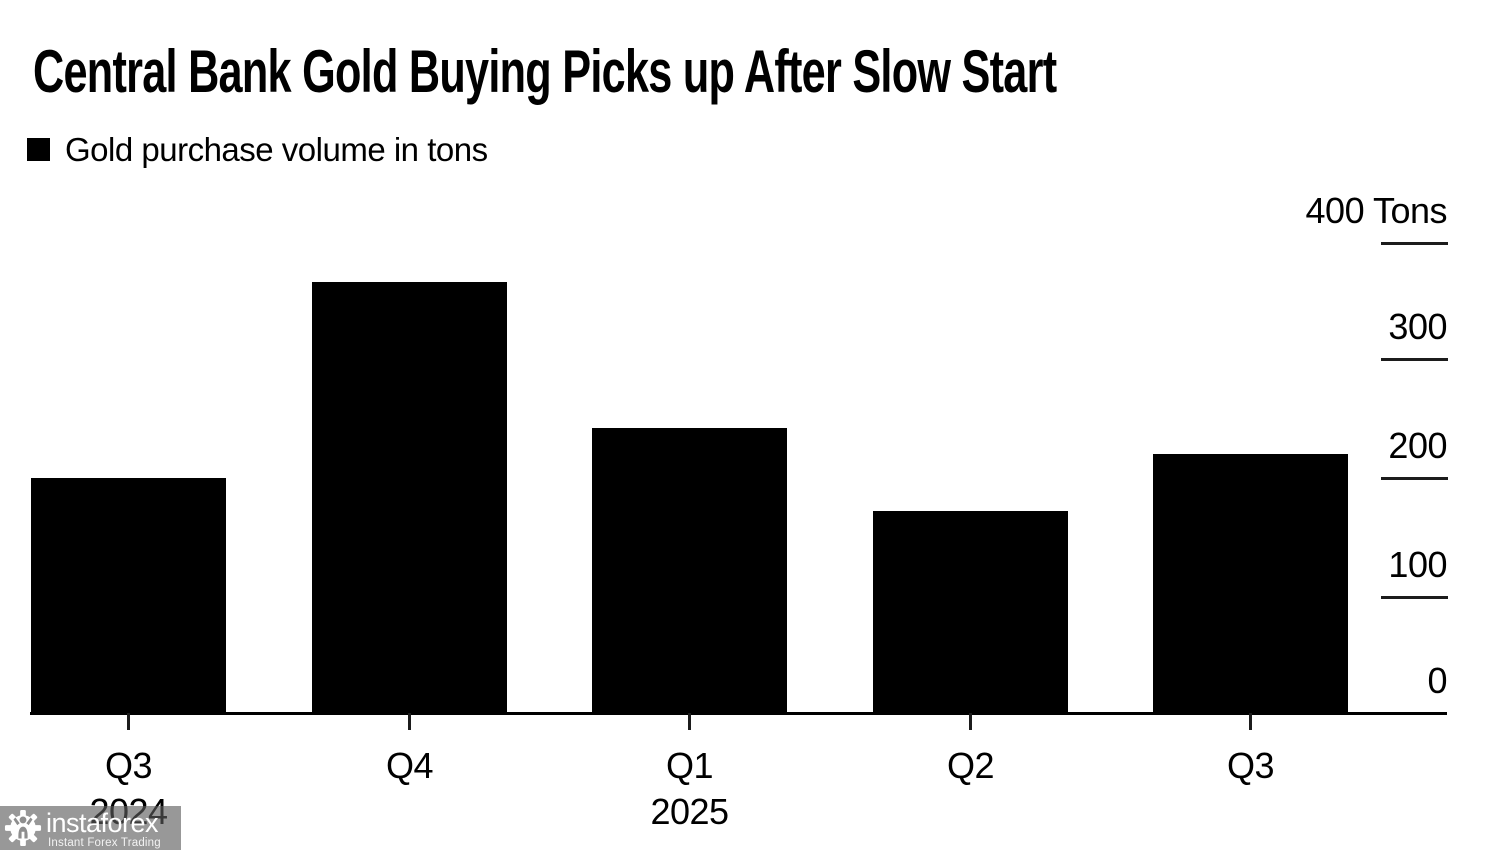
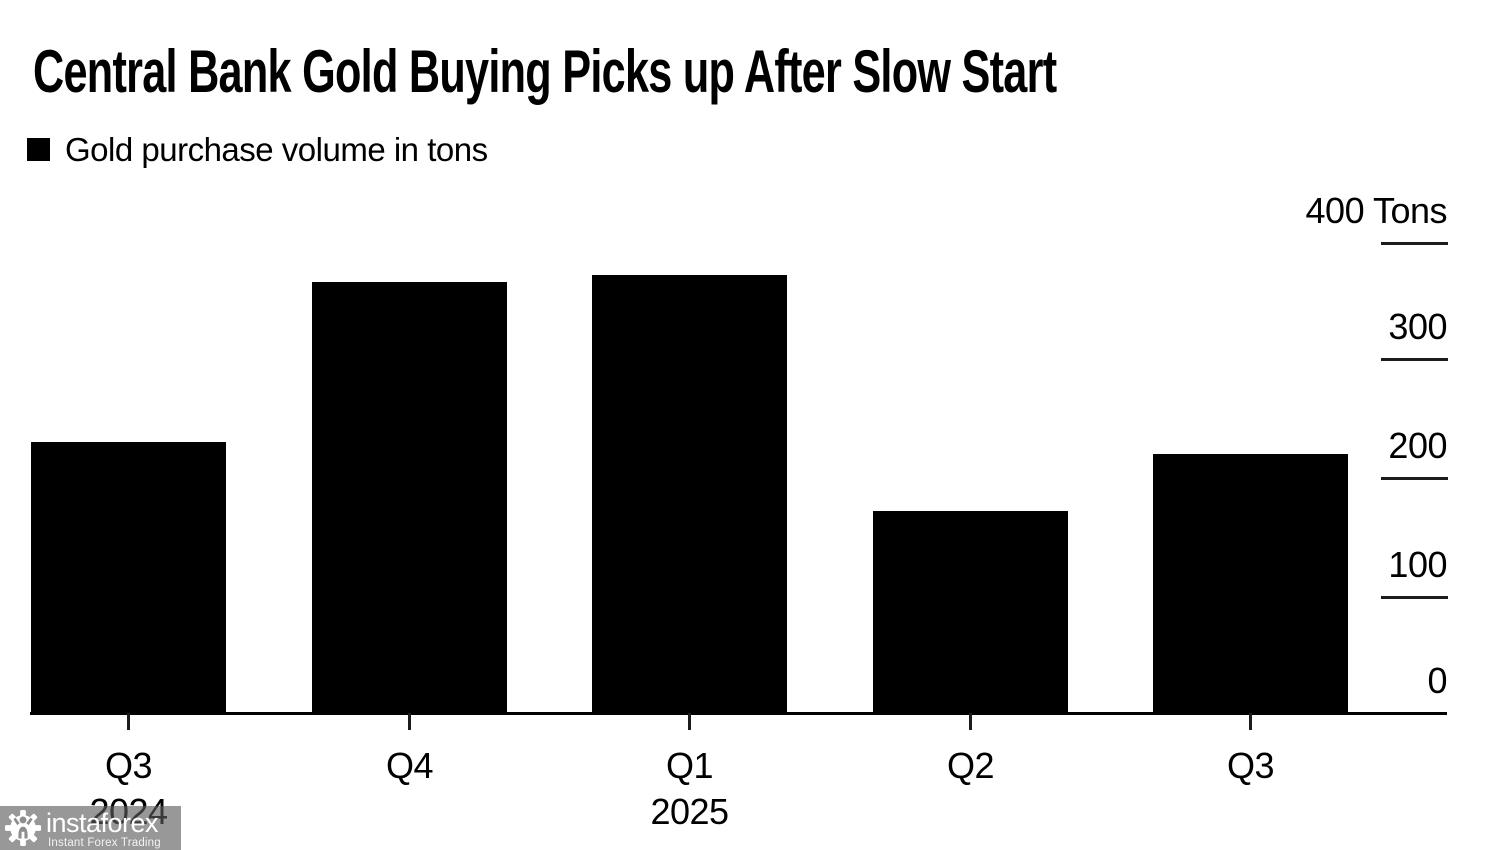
Q3 2024: 199 -> 230
Q1 2025: 242 -> 372
